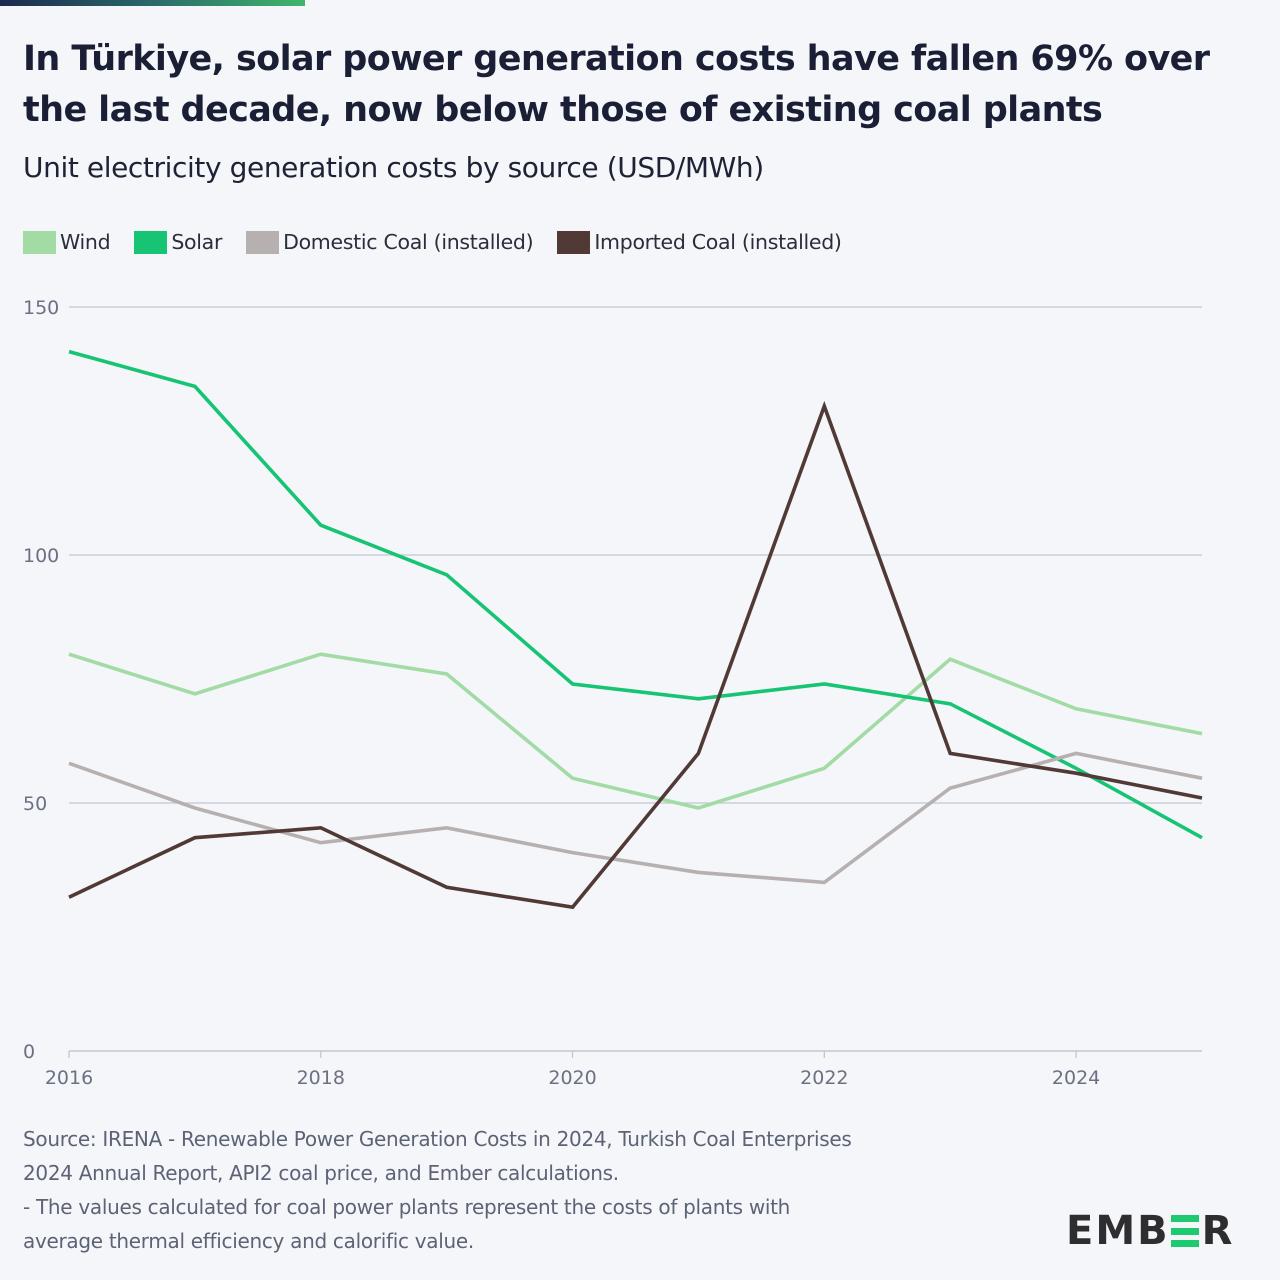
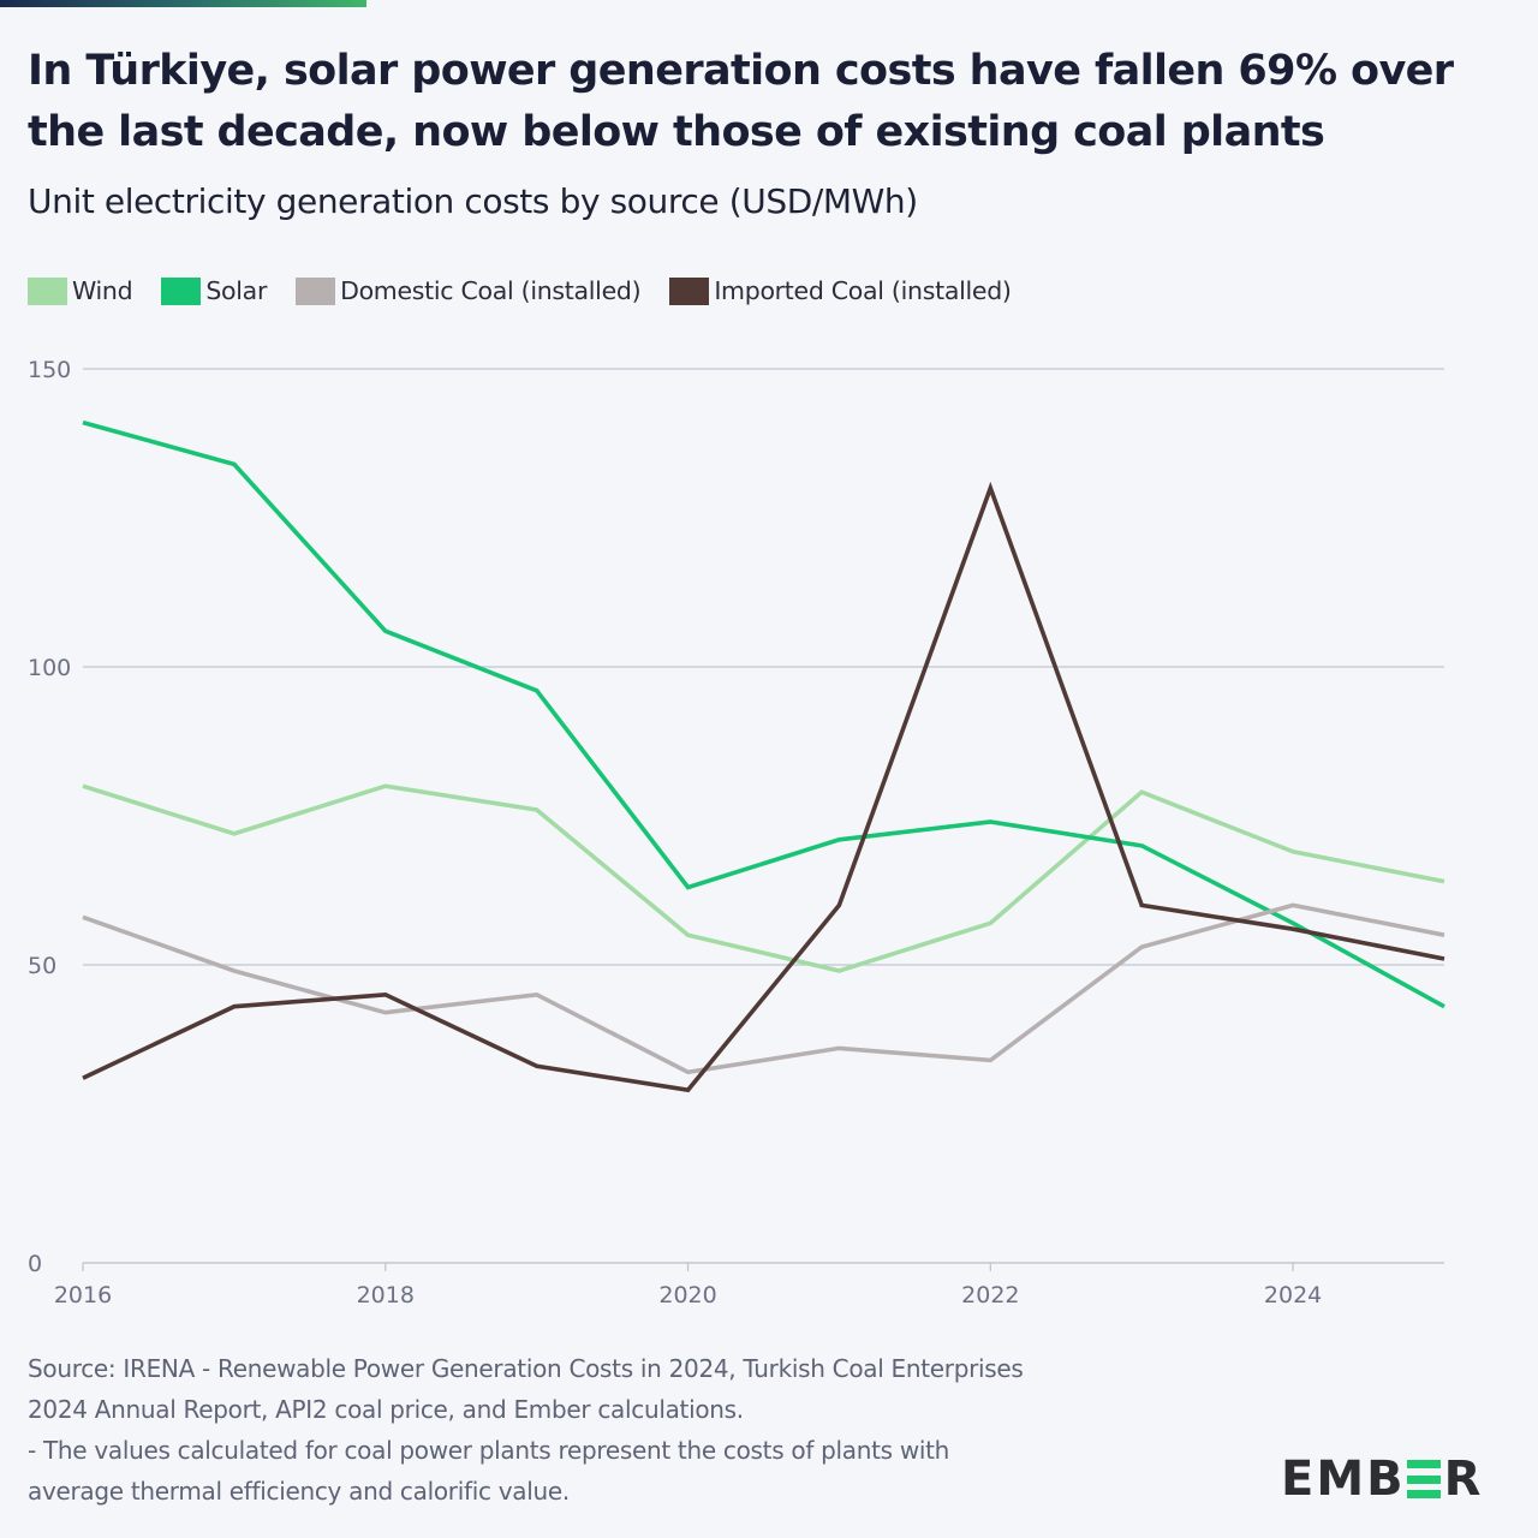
Solar/2020: 74 -> 63
Domestic Coal (installed)/2020: 40 -> 32
